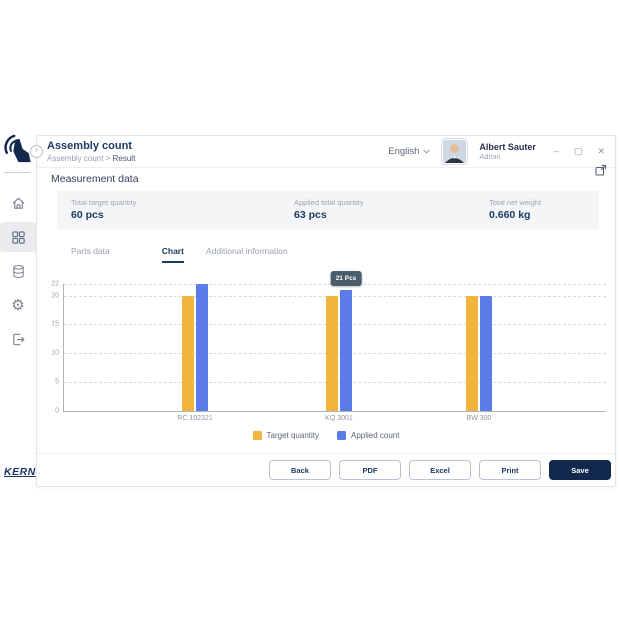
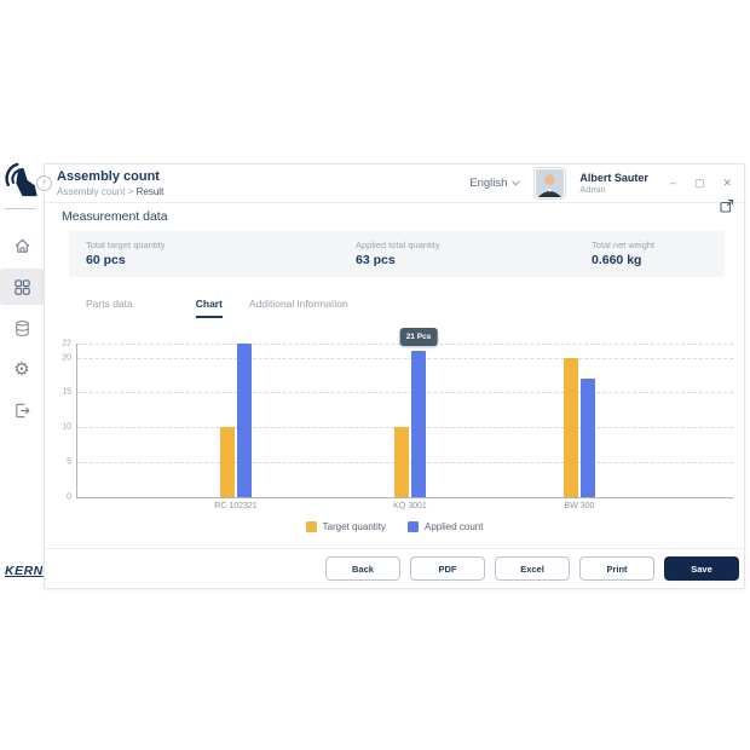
Target quantity/RC 102321: 20 -> 10
Target quantity/KQ 3001: 20 -> 10
Applied count/BW 300: 20 -> 17
